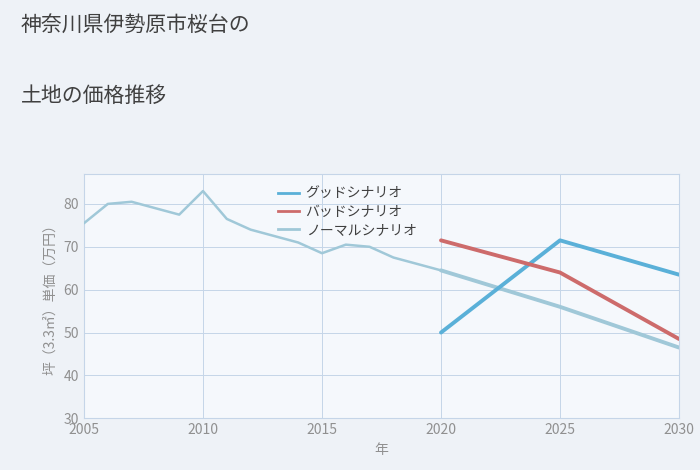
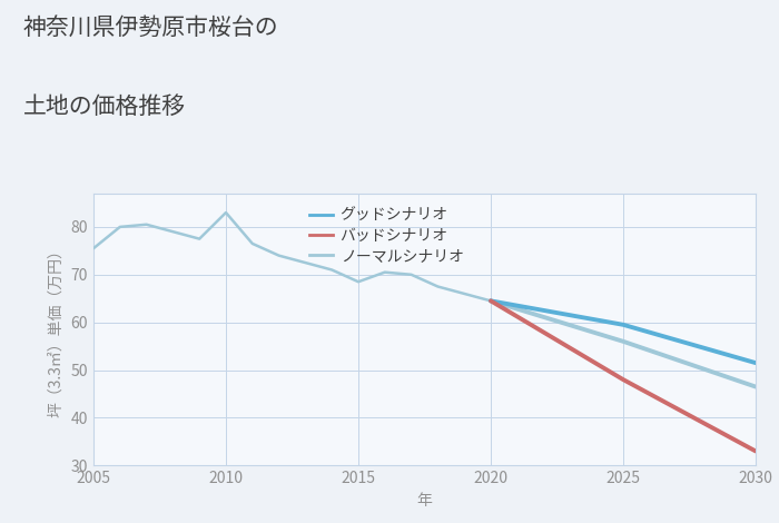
グッドシナリオ/2020: 50.0 -> 64.5
バッドシナリオ/2020: 71.5 -> 64.5
グッドシナリオ/2025: 71.5 -> 59.5
バッドシナリオ/2025: 64.0 -> 48.0
グッドシナリオ/2030: 63.5 -> 51.5
バッドシナリオ/2030: 48.5 -> 33.0
